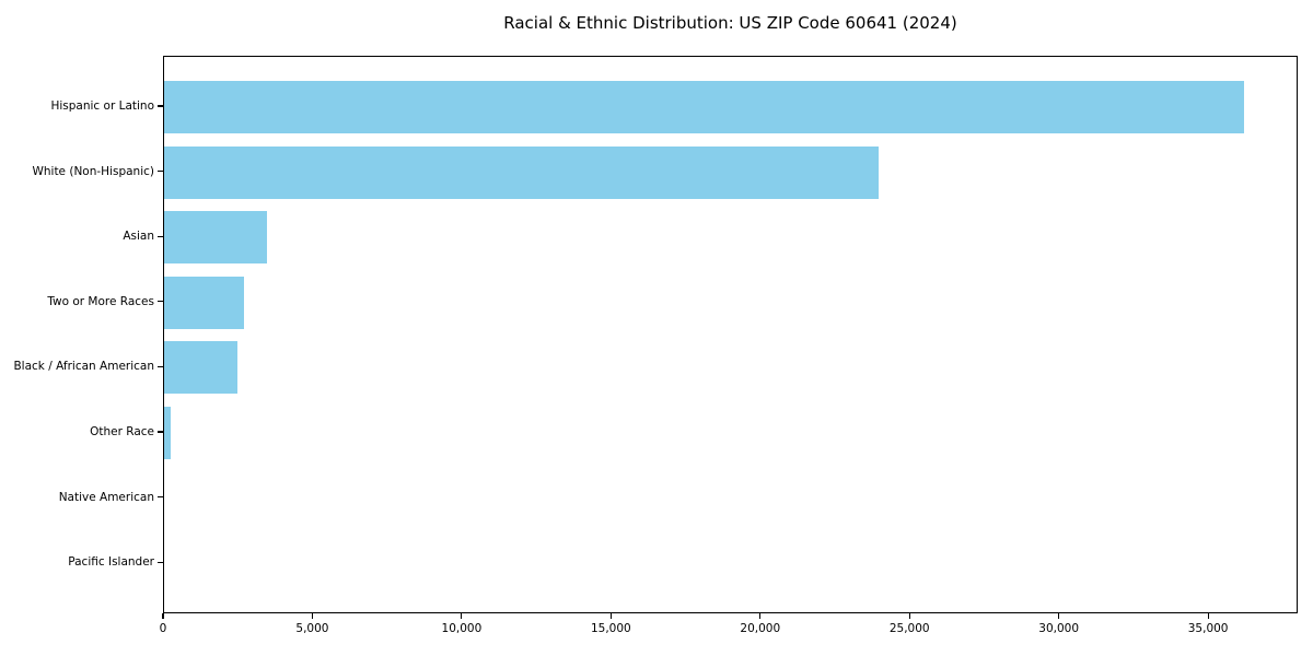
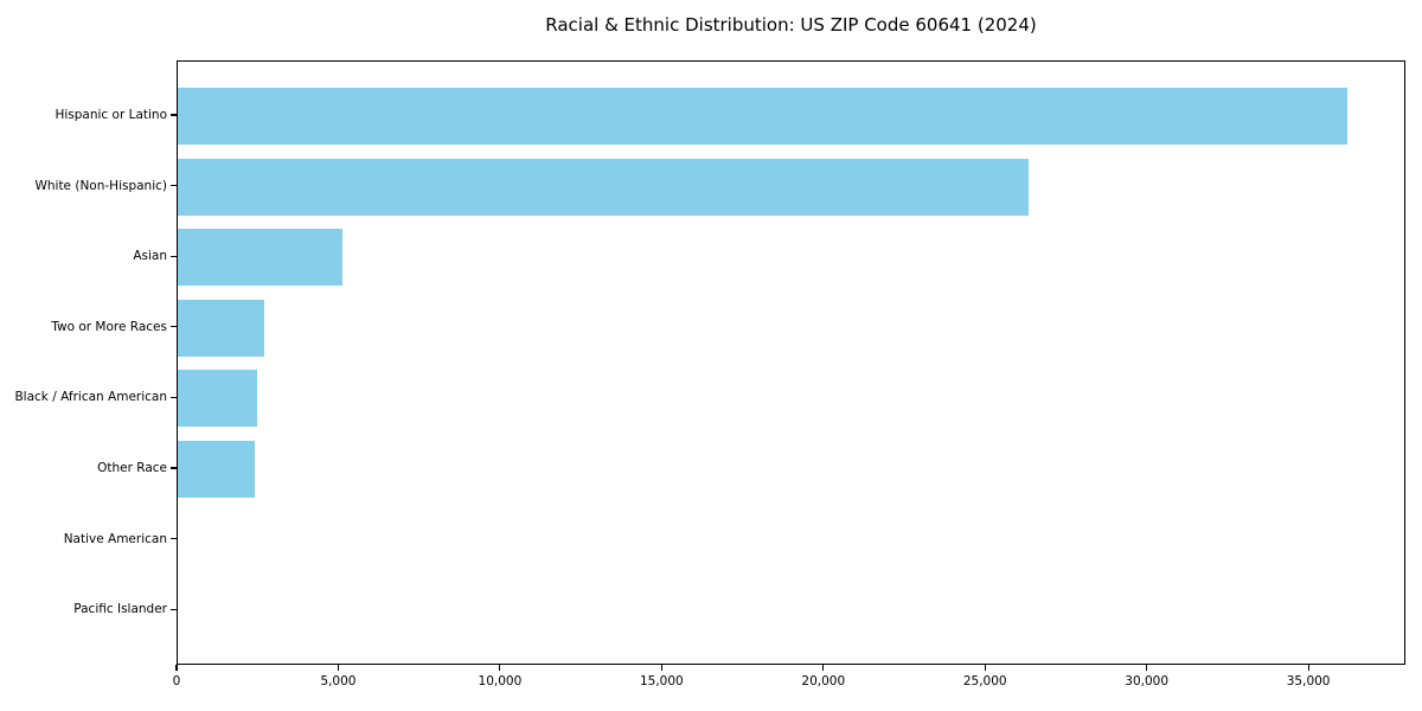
White (Non-Hispanic): 23900 -> 26300
Asian: 3400 -> 5100
Other Race: 200 -> 2400
